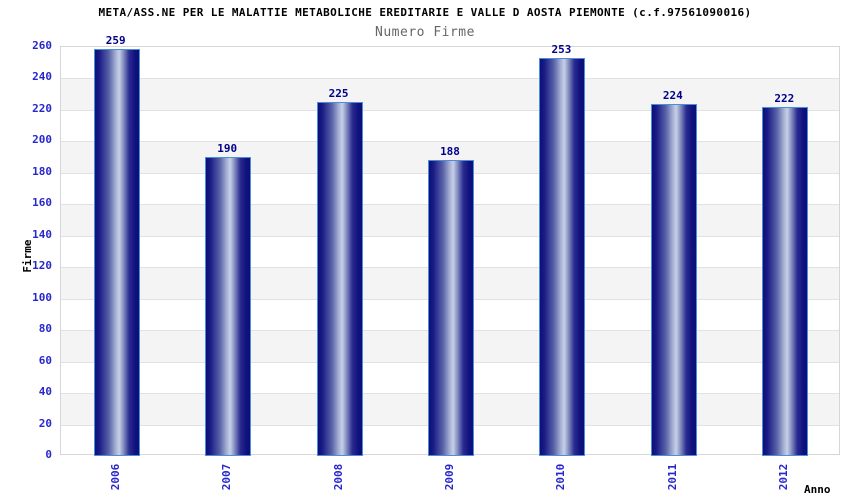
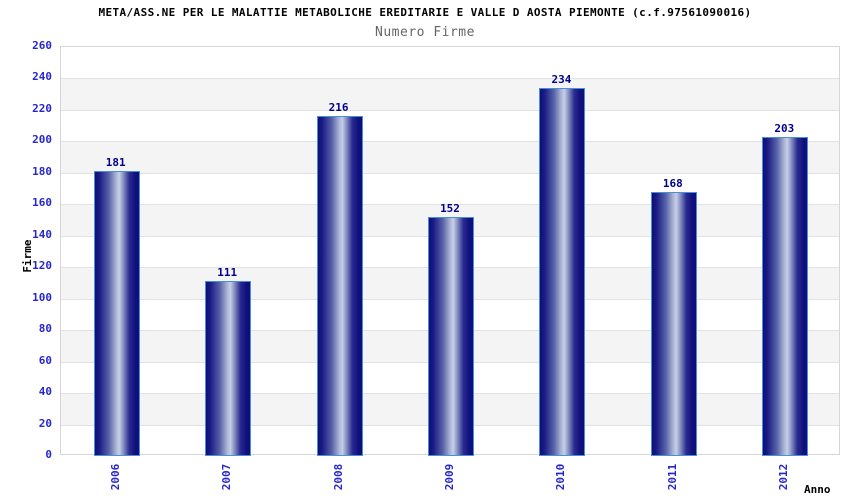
2006: 259 -> 181
2007: 190 -> 111
2008: 225 -> 216
2009: 188 -> 152
2010: 253 -> 234
2011: 224 -> 168
2012: 222 -> 203
